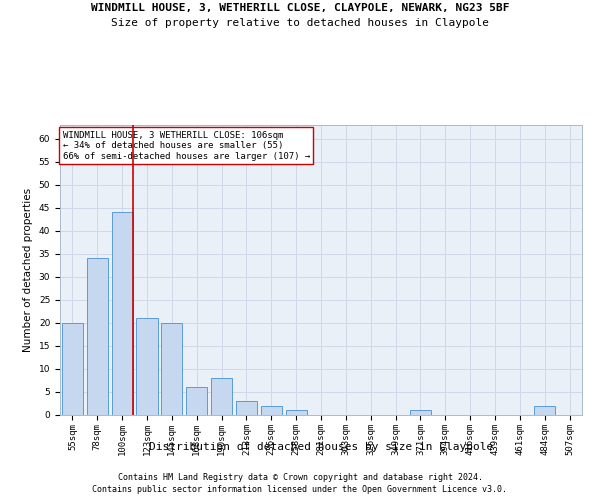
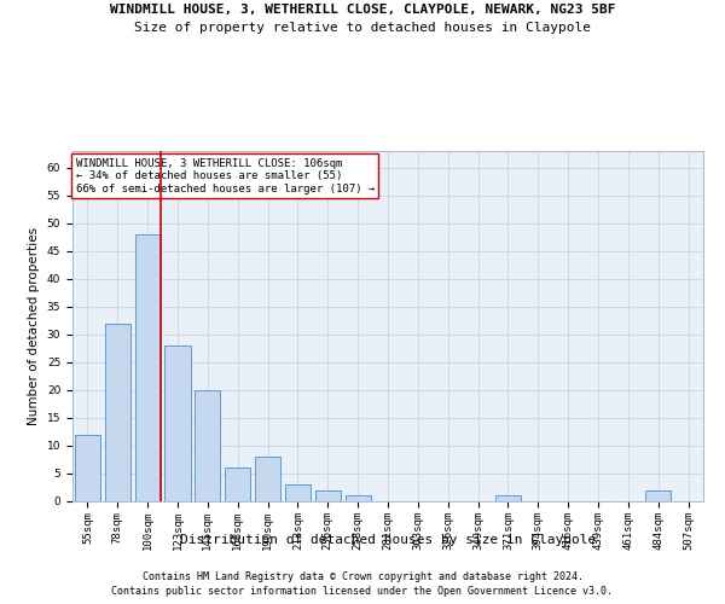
55sqm: 20 -> 12
78sqm: 34 -> 32
100sqm: 44 -> 48
123sqm: 21 -> 28
